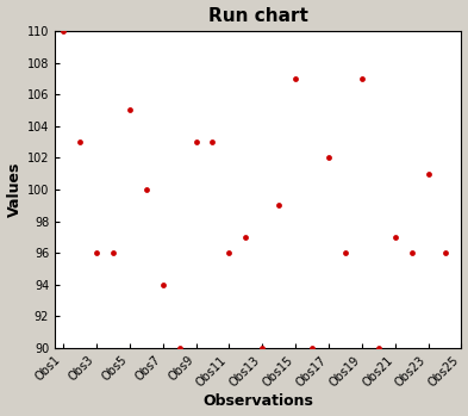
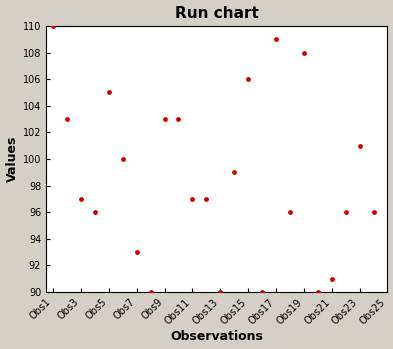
Obs3: 96 -> 97
Obs7: 94 -> 93
Obs11: 96 -> 97
Obs15: 107 -> 106
Obs17: 102 -> 109
Obs19: 107 -> 108
Obs21: 97 -> 91
